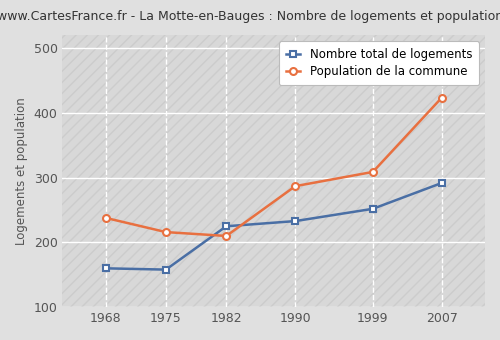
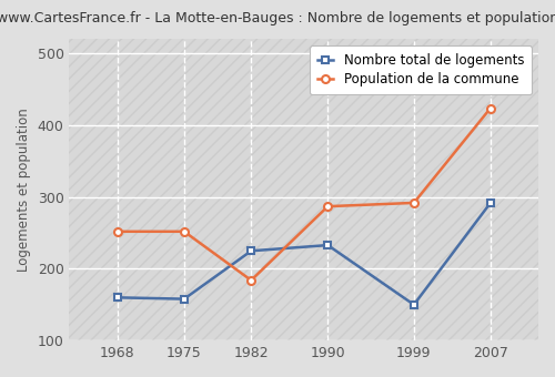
Population de la commune/1968: 238 -> 252
Population de la commune/1975: 216 -> 252
Population de la commune/1982: 210 -> 184
Nombre total de logements/1999: 252 -> 150
Population de la commune/1999: 309 -> 292
